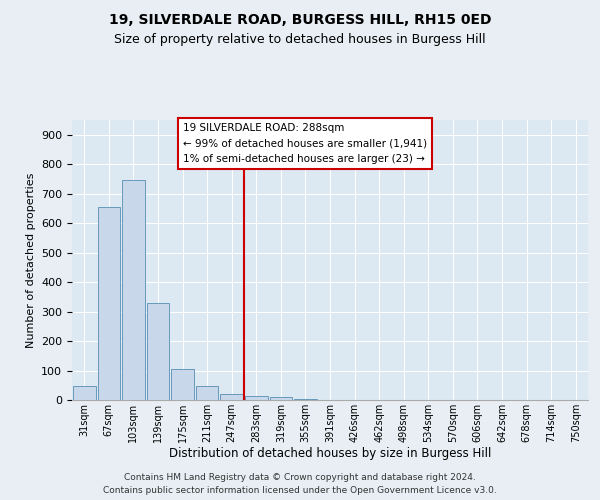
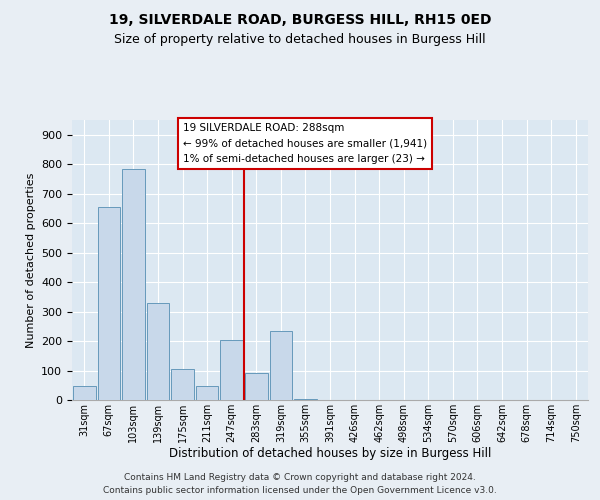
103sqm: 745 -> 785
247sqm: 22 -> 205
283sqm: 12 -> 90
319sqm: 10 -> 235
